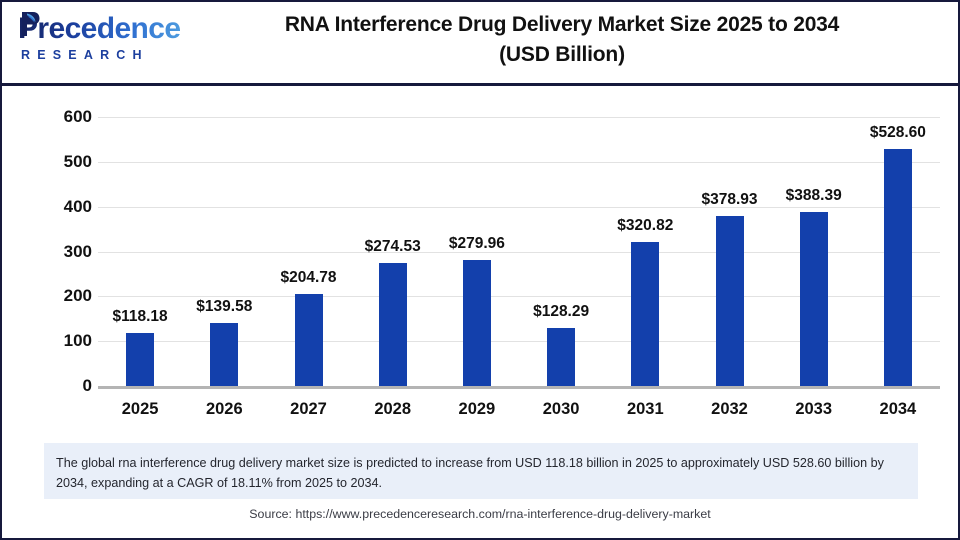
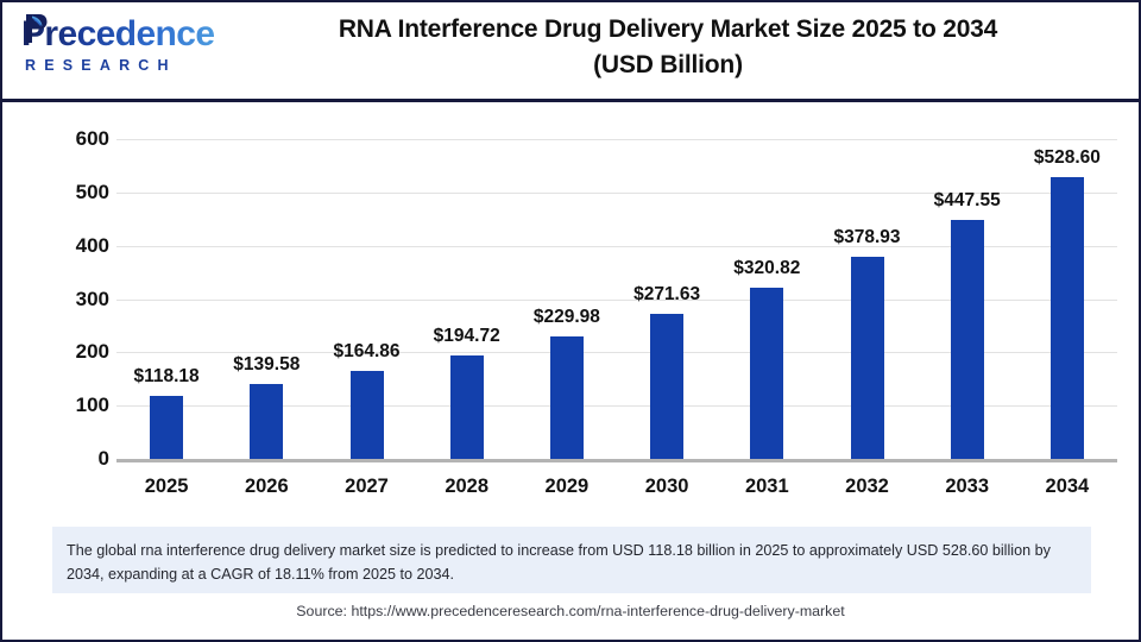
2027: $204.78 -> $164.86
2028: $274.53 -> $194.72
2029: $279.96 -> $229.98
2030: $128.29 -> $271.63
2033: $388.39 -> $447.55
